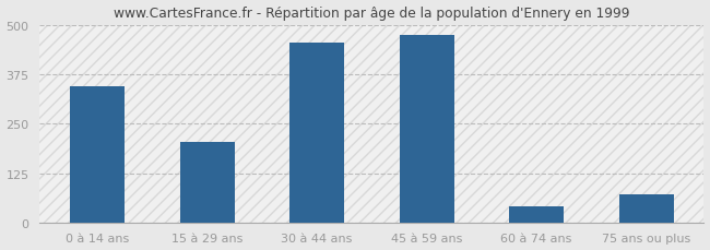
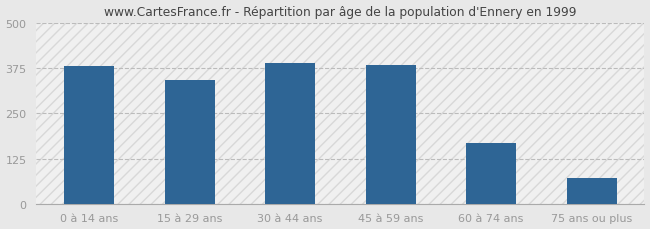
0 à 14 ans: 345 -> 381
15 à 29 ans: 205 -> 341
30 à 44 ans: 455 -> 390
45 à 59 ans: 475 -> 383
60 à 74 ans: 40 -> 168
